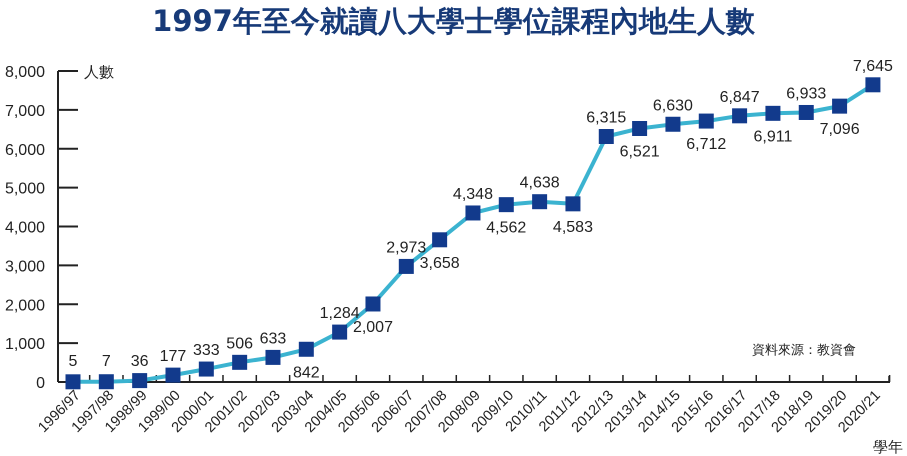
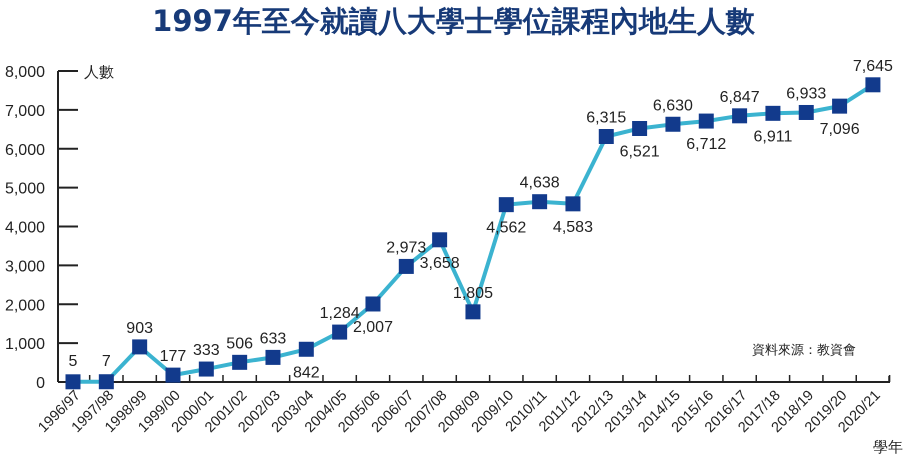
1998/99: 36 -> 903
2008/09: 4,348 -> 1,805
